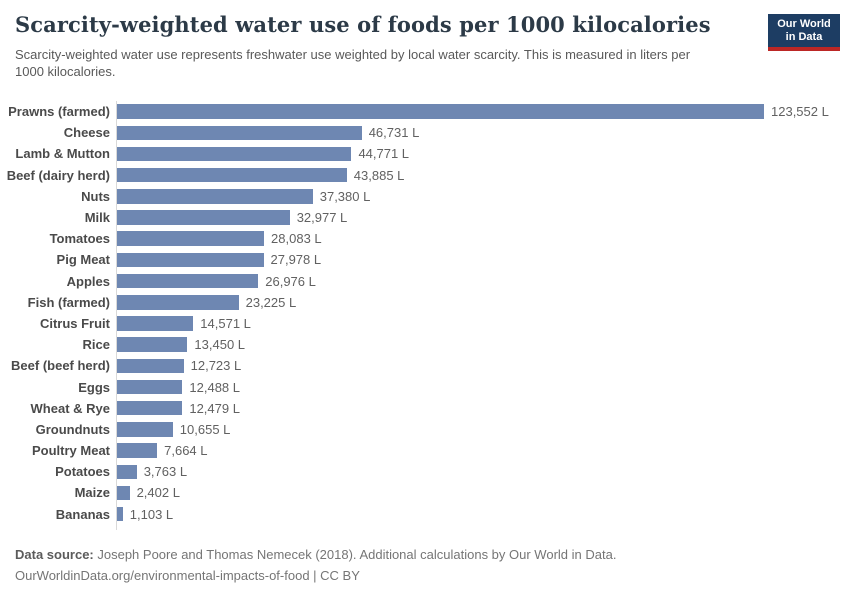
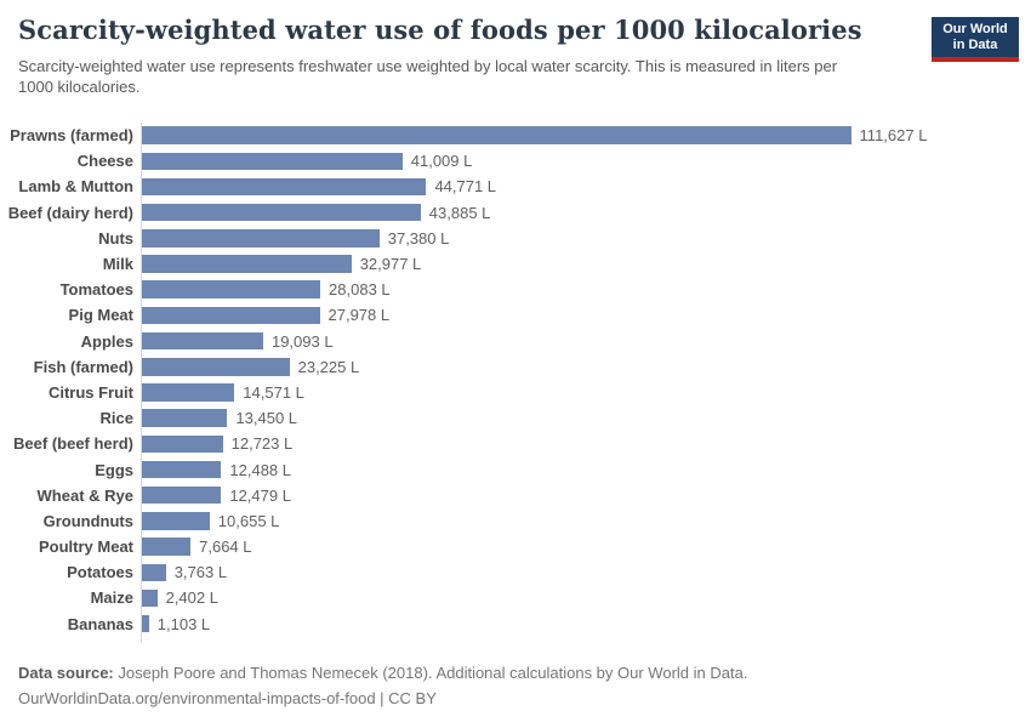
Prawns (farmed): 123,552 -> 111,627
Cheese: 46,731 -> 41,009
Apples: 26,976 -> 19,093
